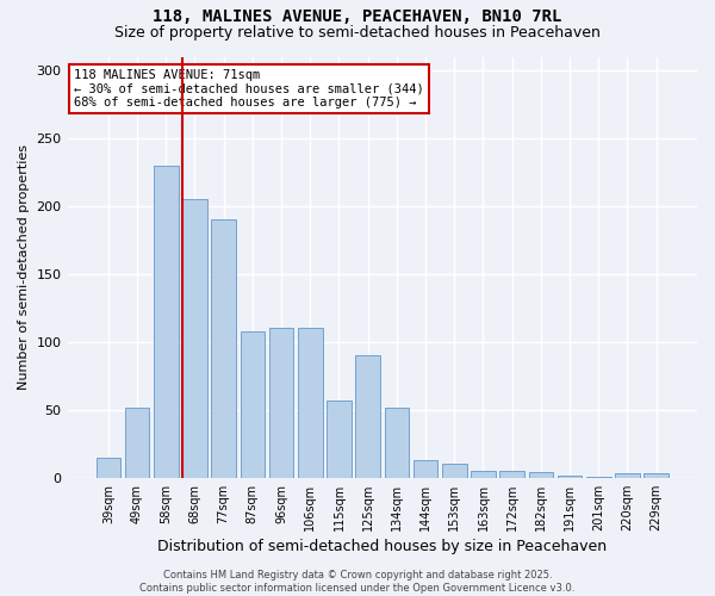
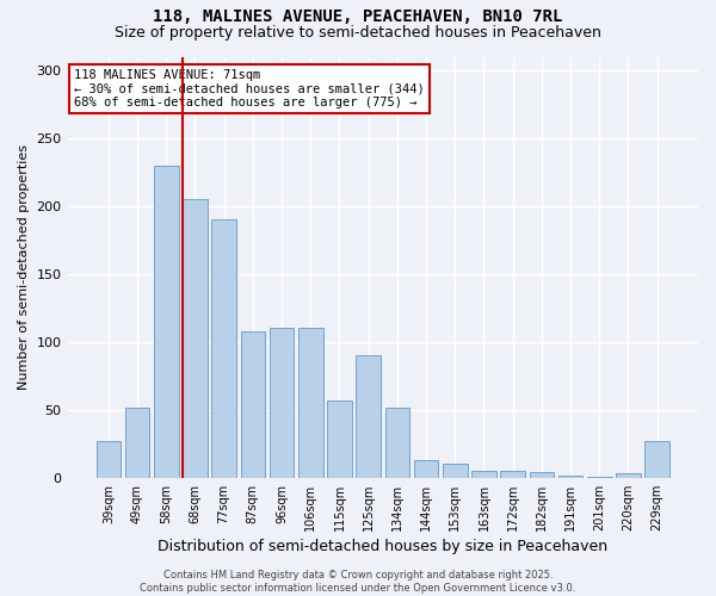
39sqm: 15 -> 27
229sqm: 3 -> 27
